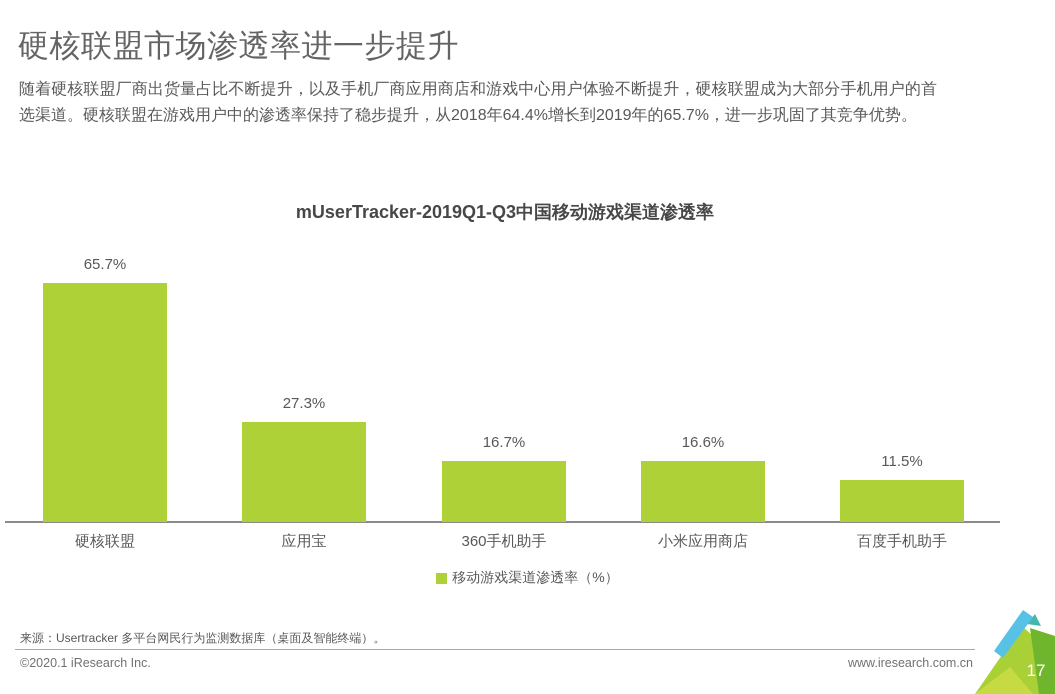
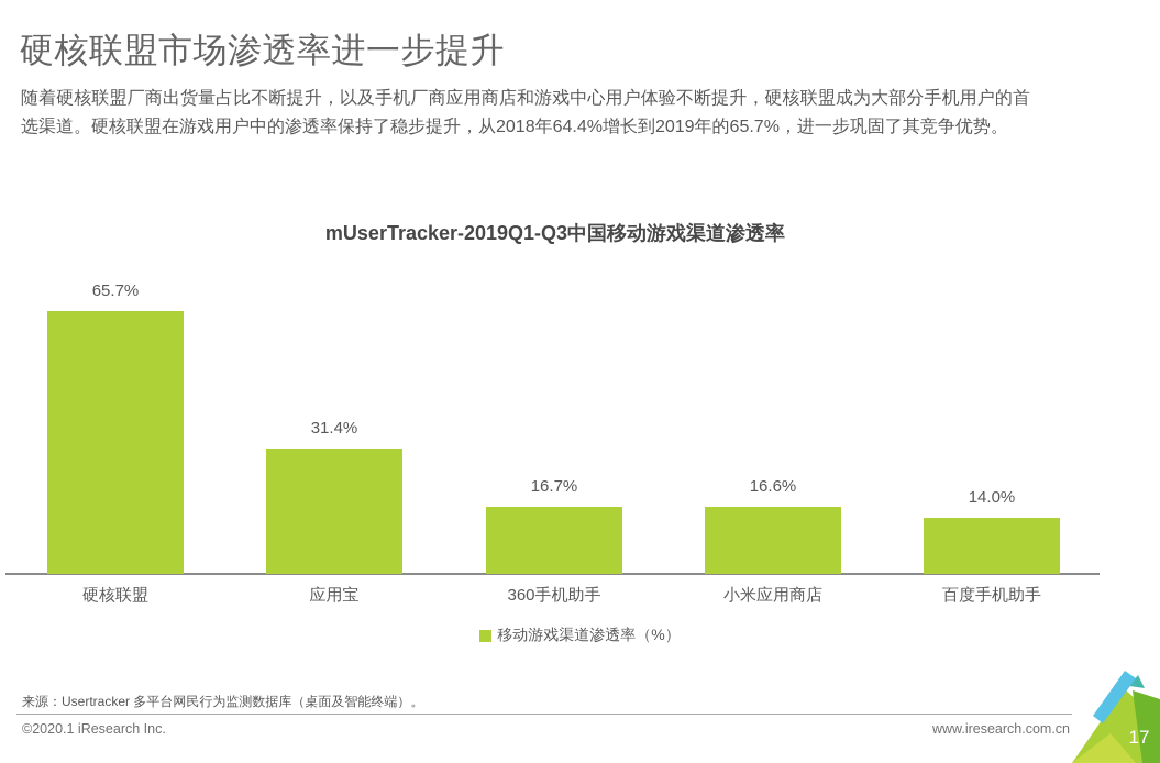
应用宝: 27.3% -> 31.4%
百度手机助手: 11.5% -> 14.0%
